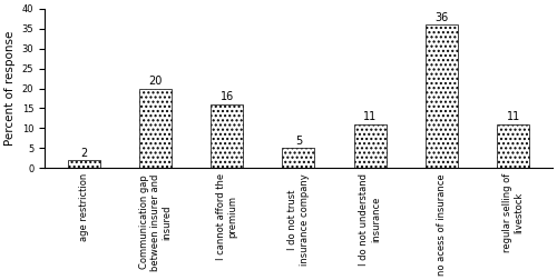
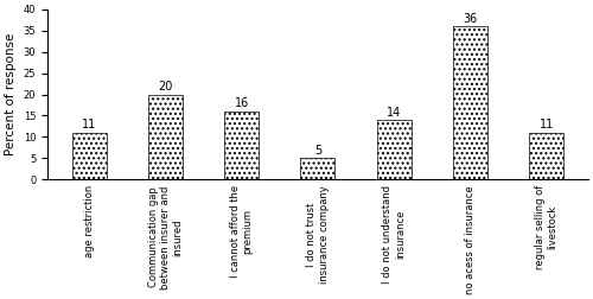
age restriction: 2 -> 11
I do not understand insurance: 11 -> 14
